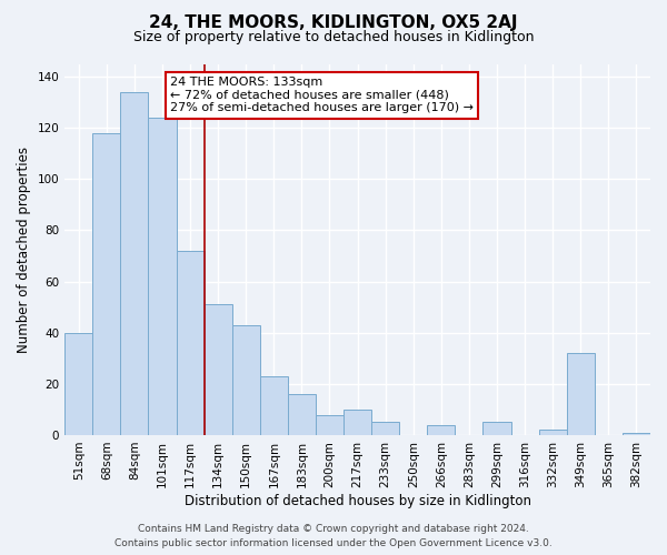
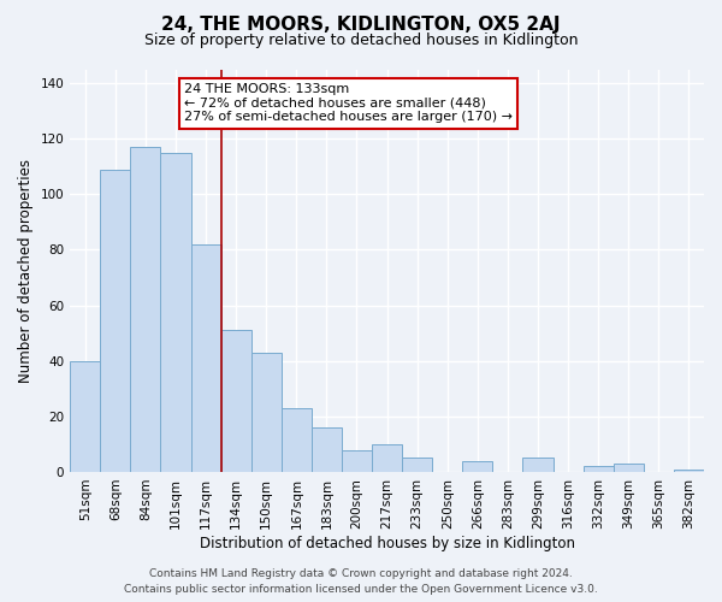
68sqm: 118 -> 109
84sqm: 134 -> 117
101sqm: 124 -> 115
117sqm: 72 -> 82
349sqm: 32 -> 3
